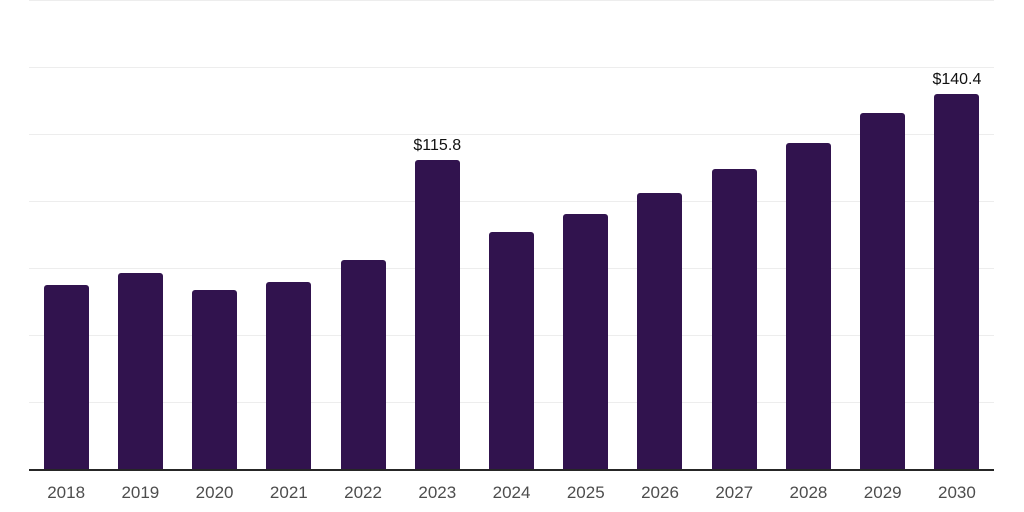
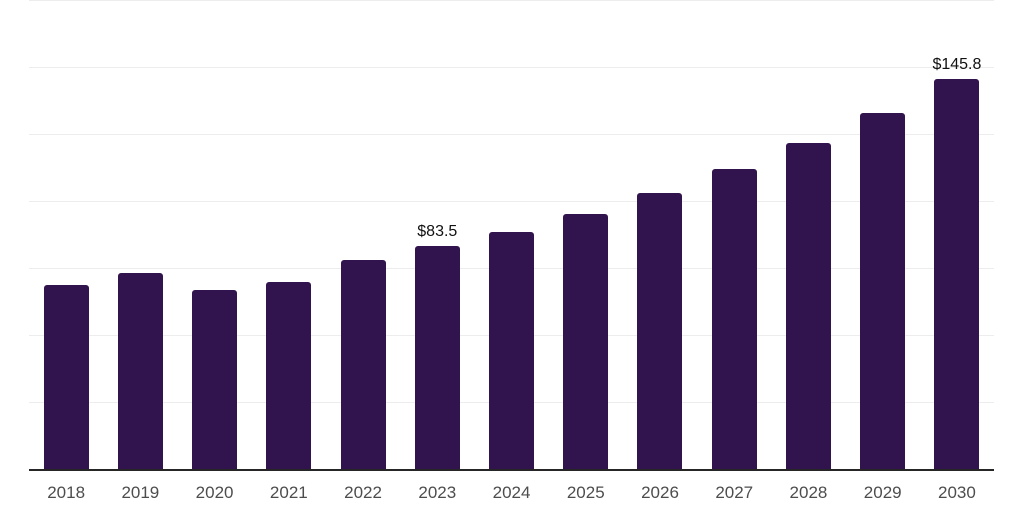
2023: $115.8 -> $83.5
2030: $140.4 -> $145.8
